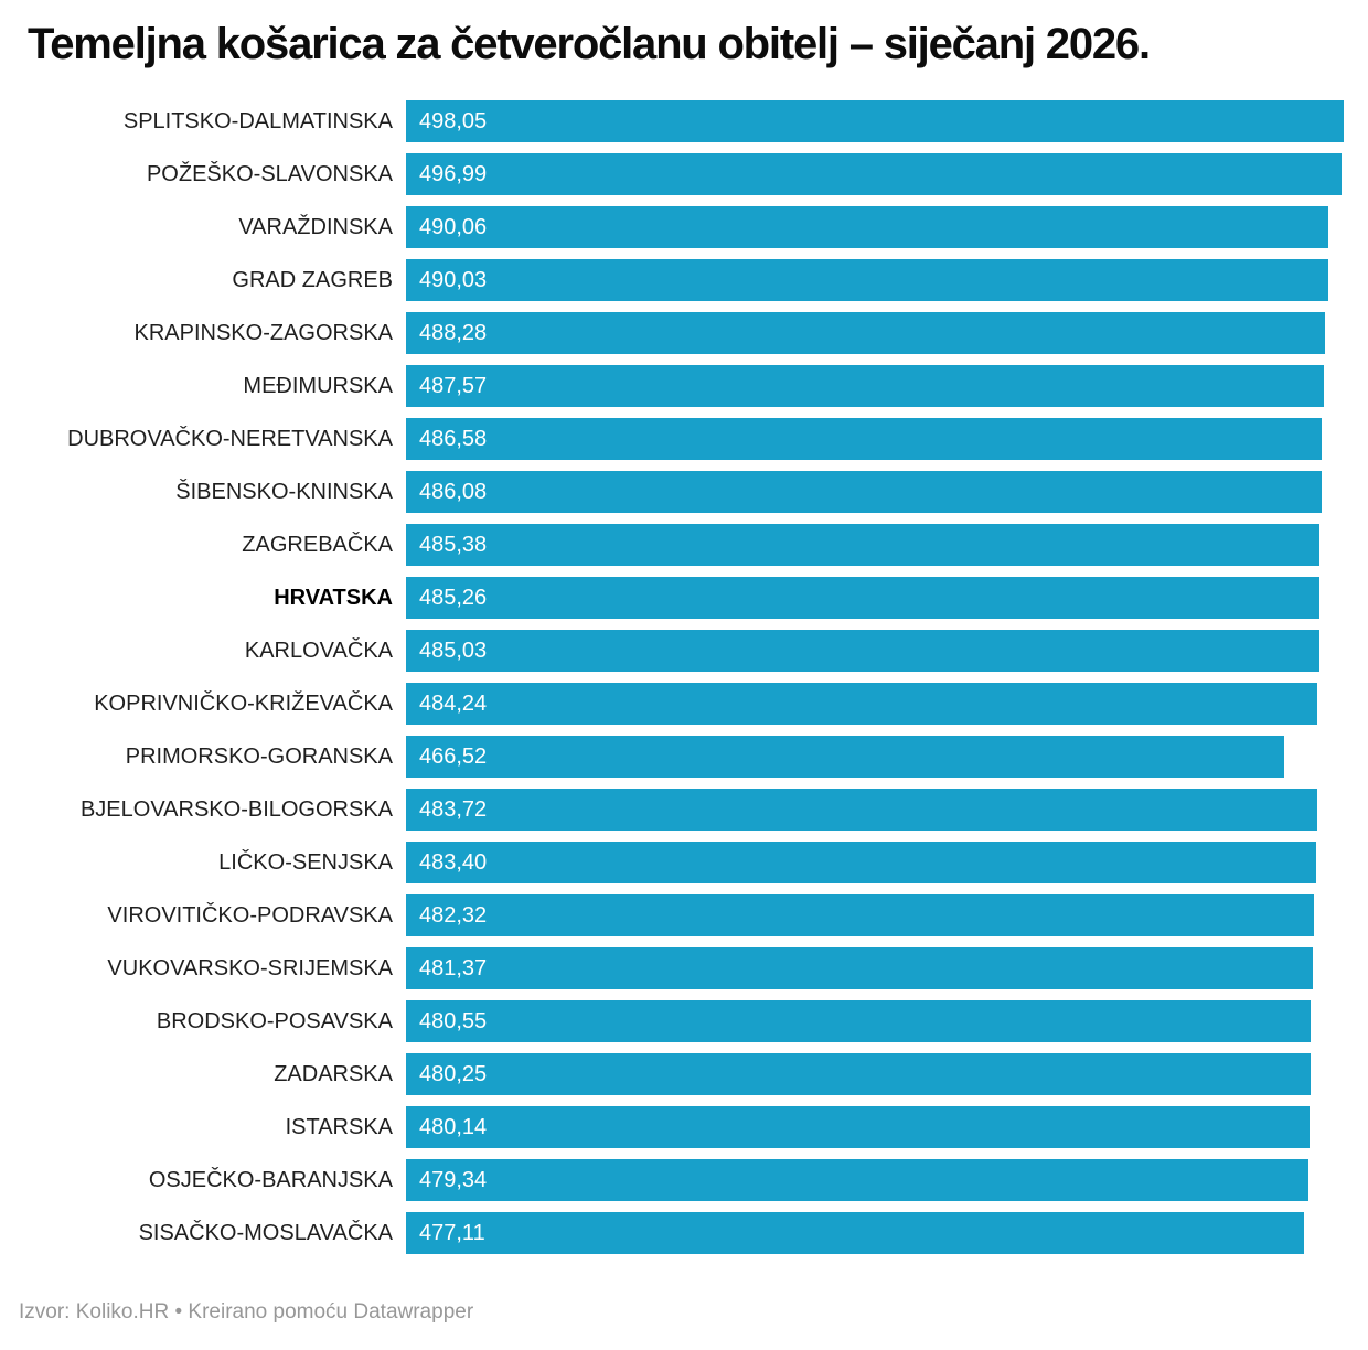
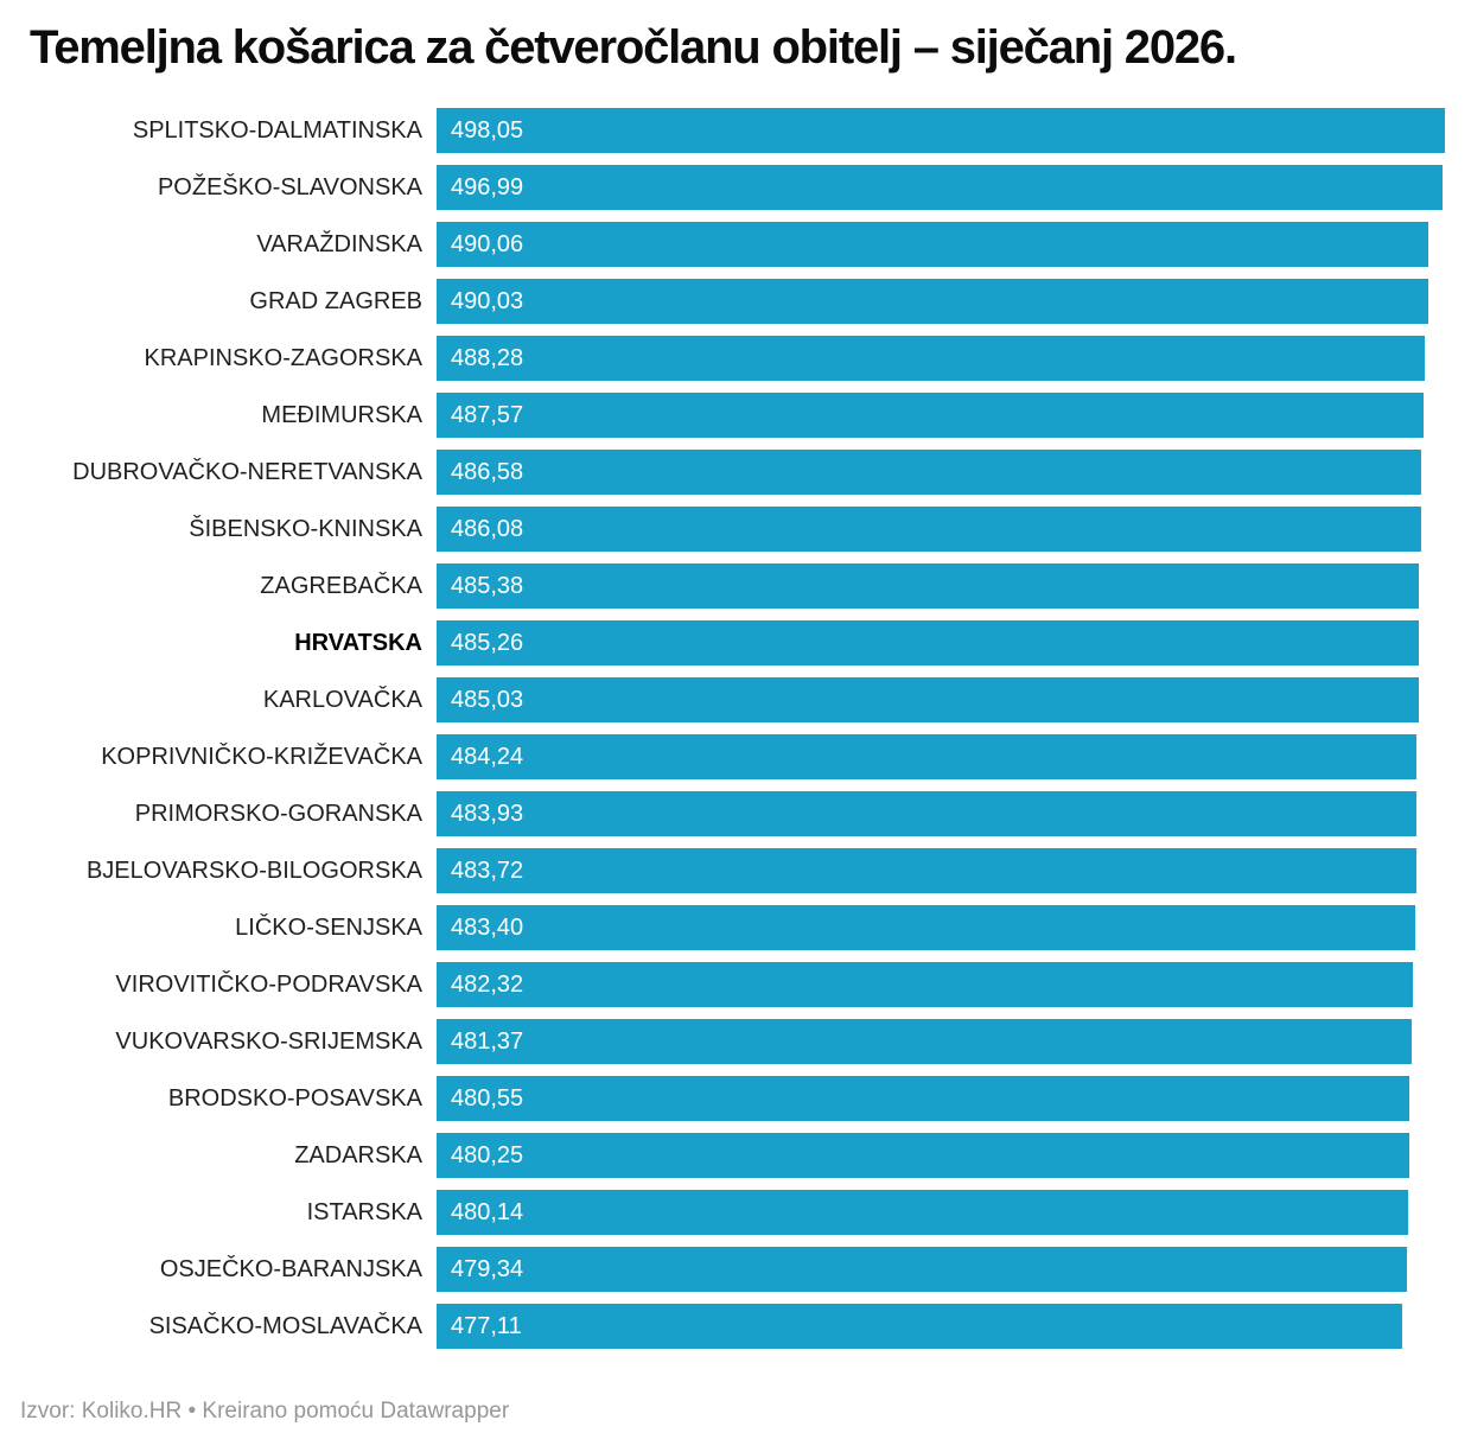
PRIMORSKO-GORANSKA: 466,52 -> 483,93
